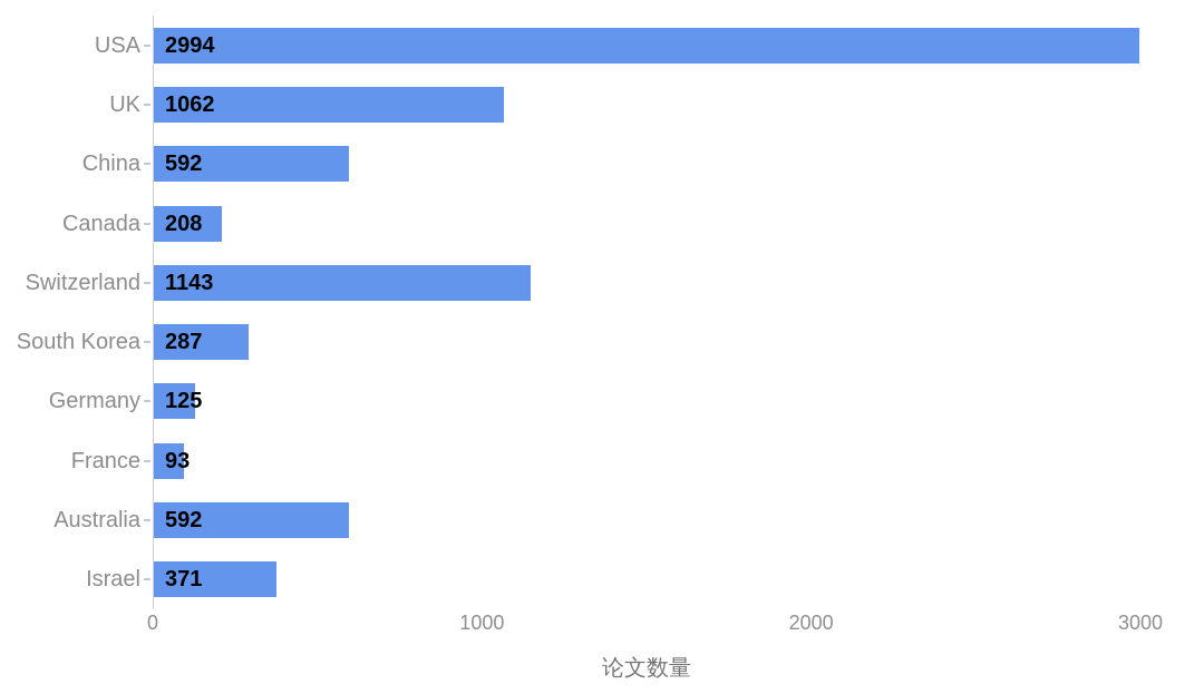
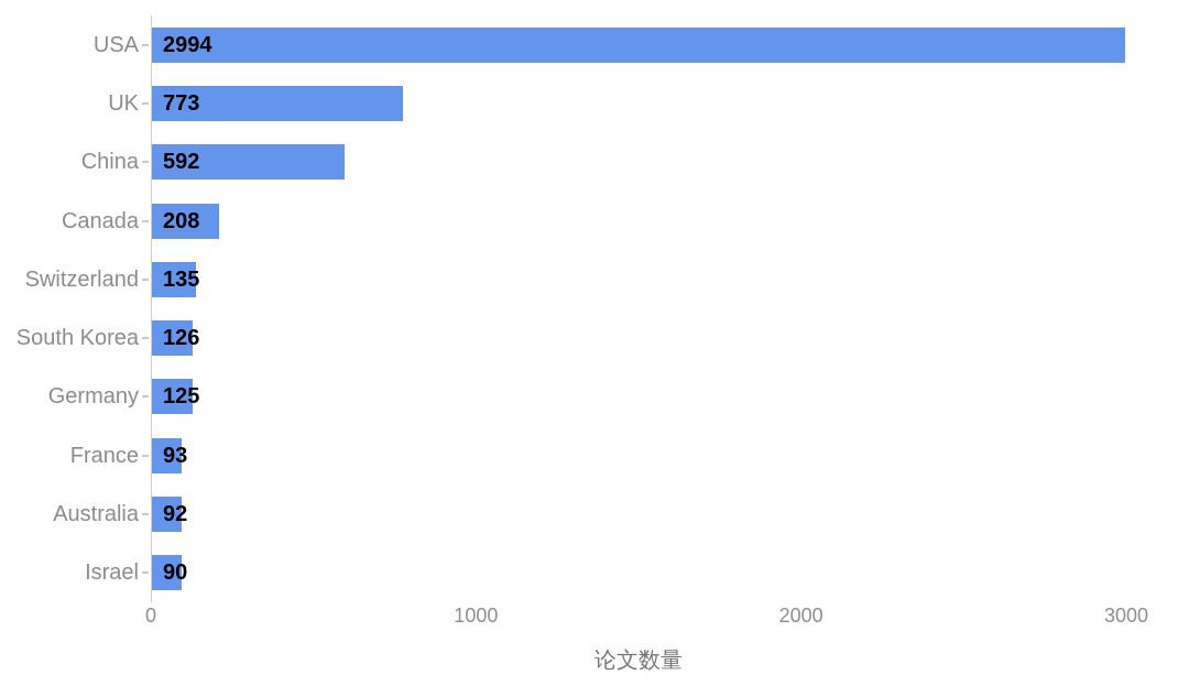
UK: 1062 -> 773
Switzerland: 1143 -> 135
South Korea: 287 -> 126
Australia: 592 -> 92
Israel: 371 -> 90
